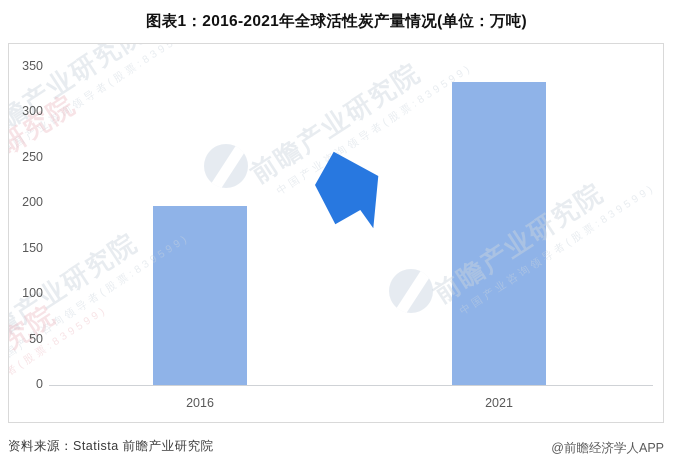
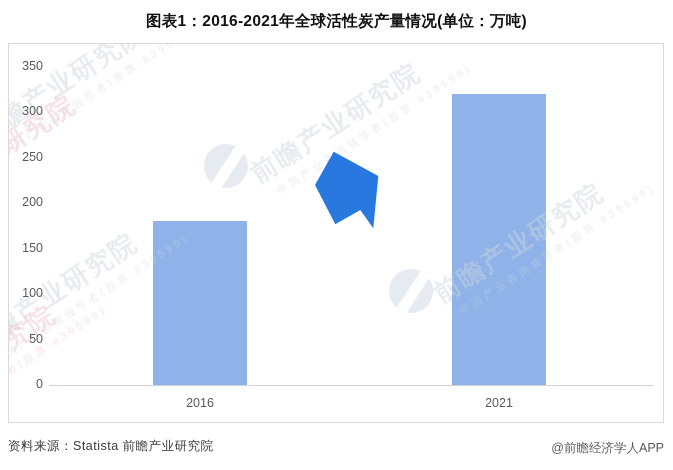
2016: 200 -> 180
2021: 330 -> 320
